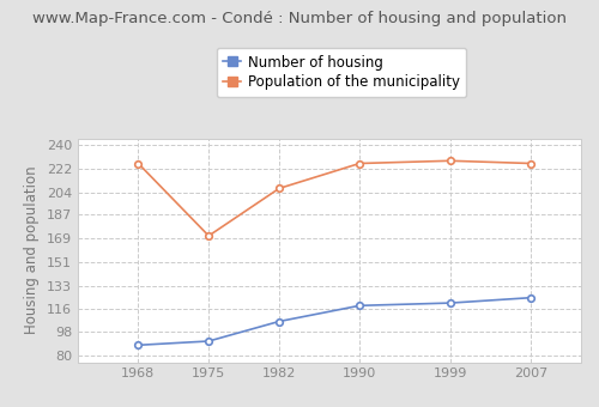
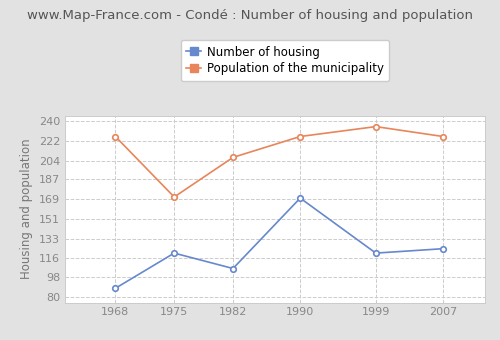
Number of housing/1975: 91 -> 120
Number of housing/1990: 118 -> 170
Population of the municipality/1999: 228 -> 235
